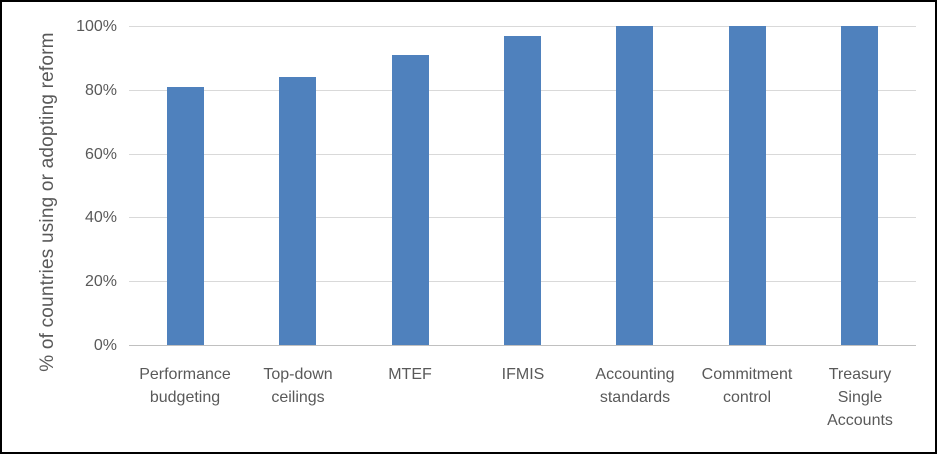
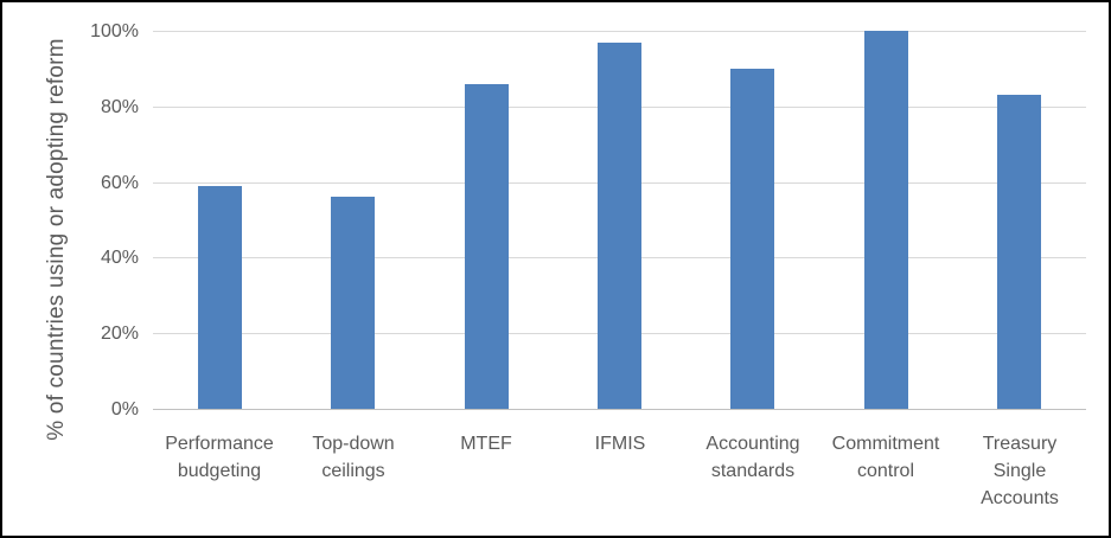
Performance budgeting: 81% -> 59%
Top-down ceilings: 84% -> 56%
MTEF: 91% -> 86%
Accounting standards: 100% -> 90%
Treasury Single Accounts: 100% -> 83%
